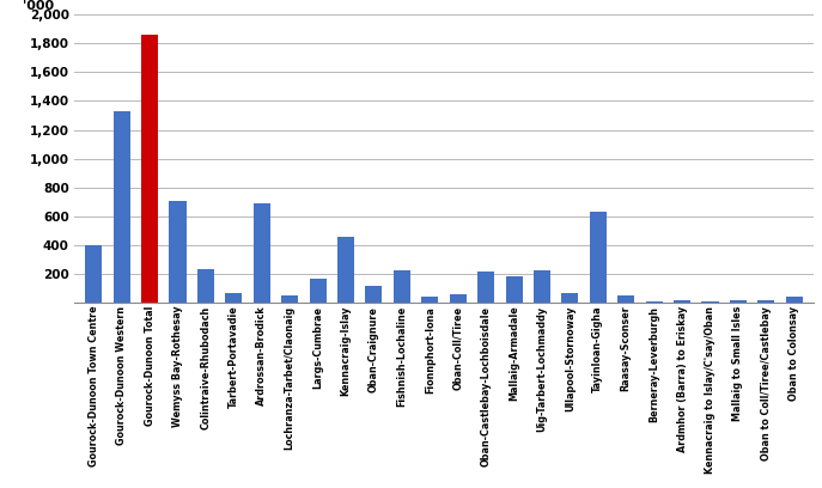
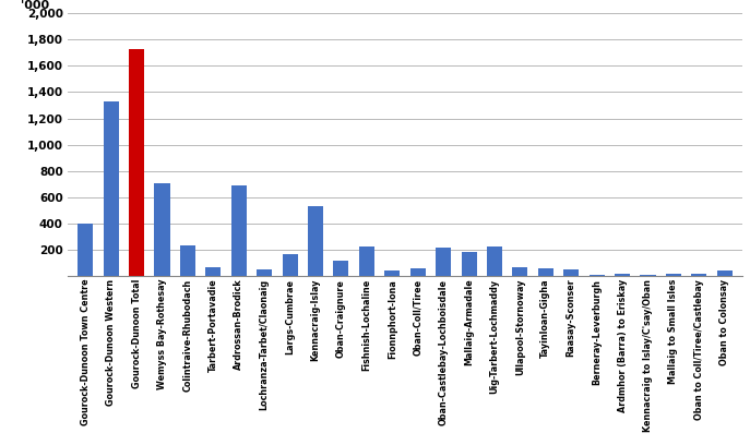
Gourock-Dunoon Total: 1,860 -> 1,730
Kennacraig-Islay: 460 -> 540
Tayinloan-Gigha: 630 -> 60
